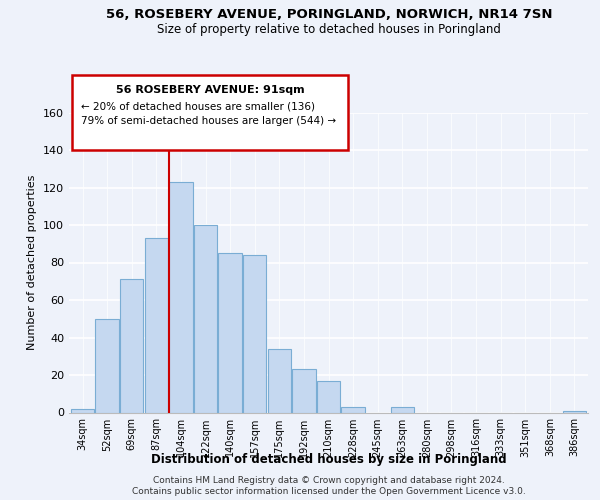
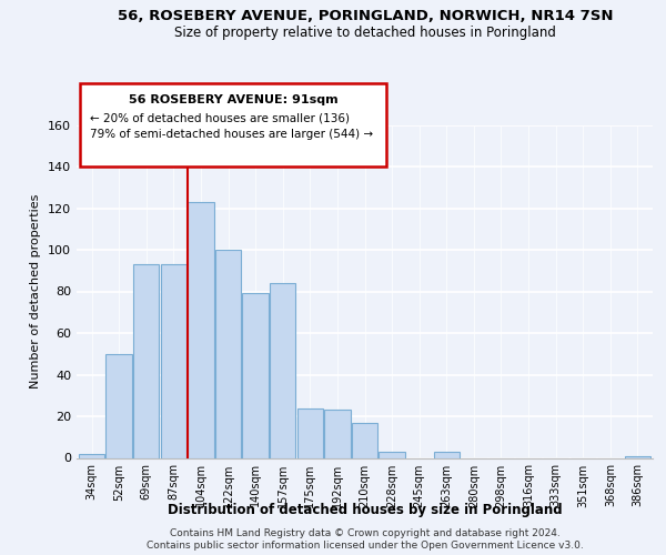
69sqm: 71 -> 93
140sqm: 85 -> 79
175sqm: 34 -> 24
